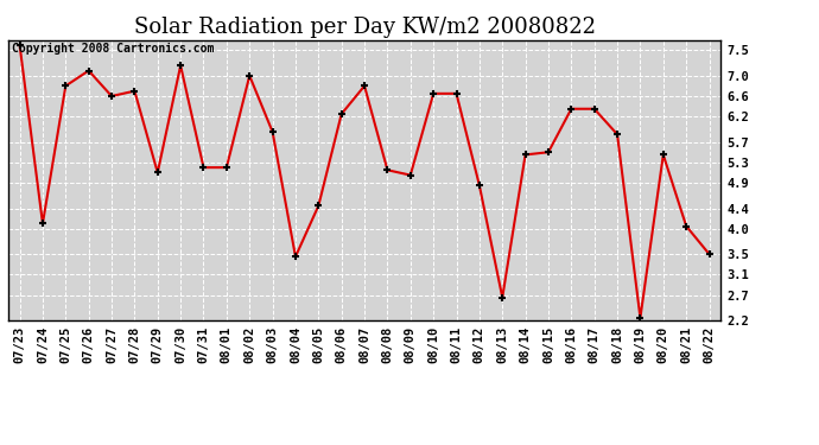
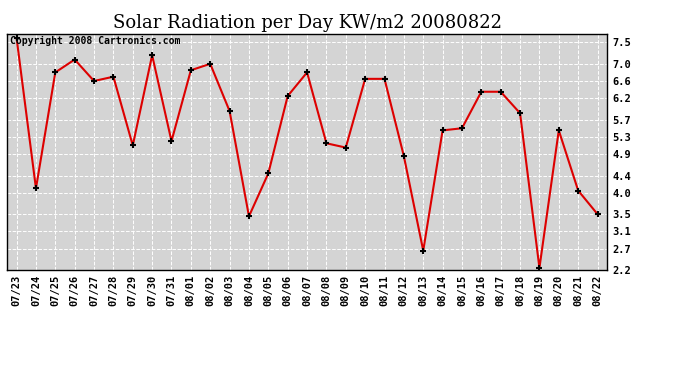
08/01: 5.20 -> 6.85
